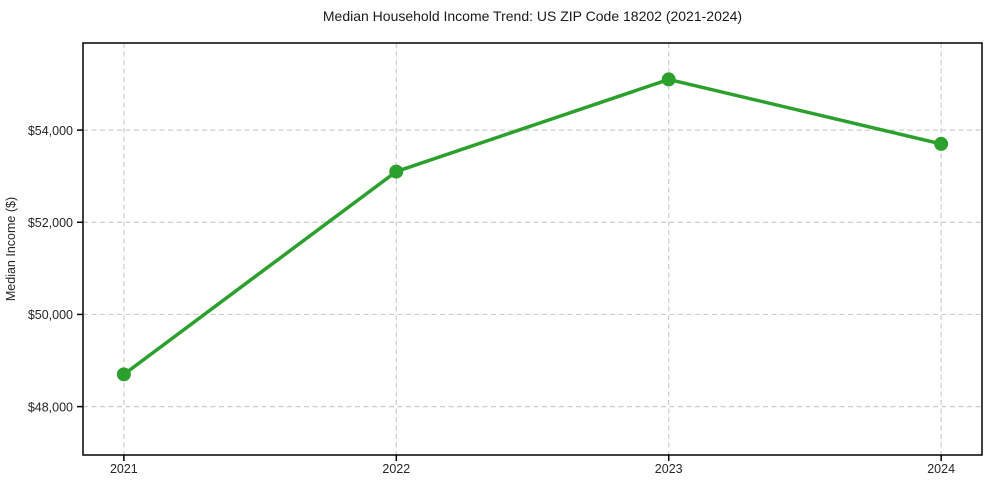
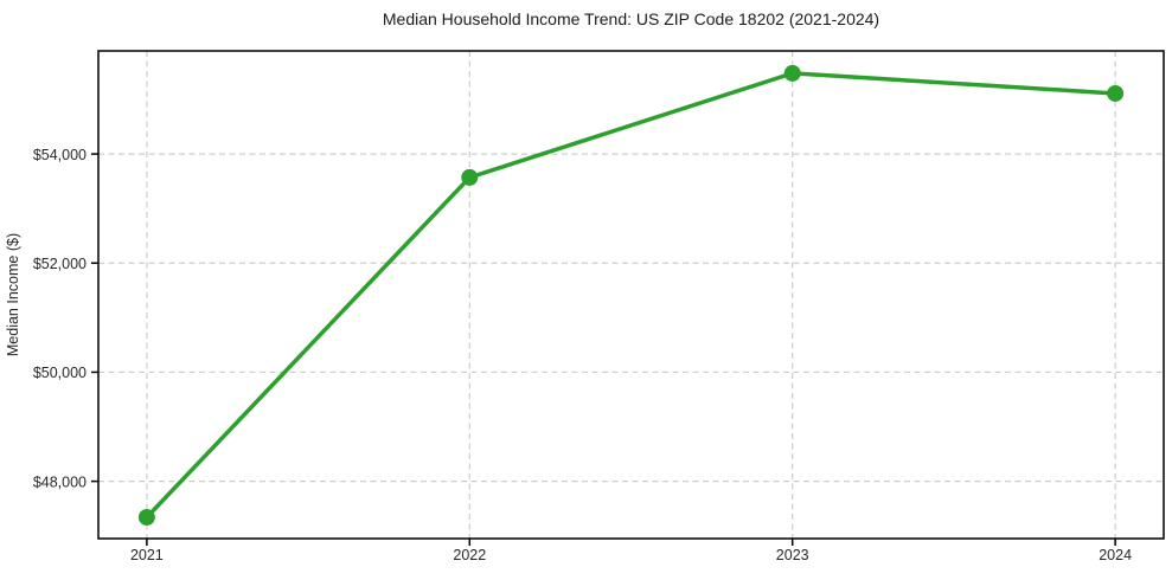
2021: $48700 -> $47300
2022: $53100 -> $53600
2023: $55100 -> $55500
2024: $53700 -> $55100
